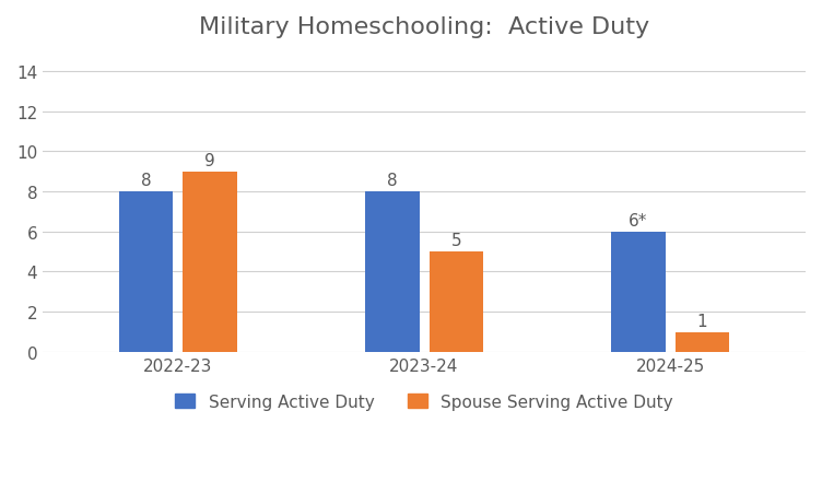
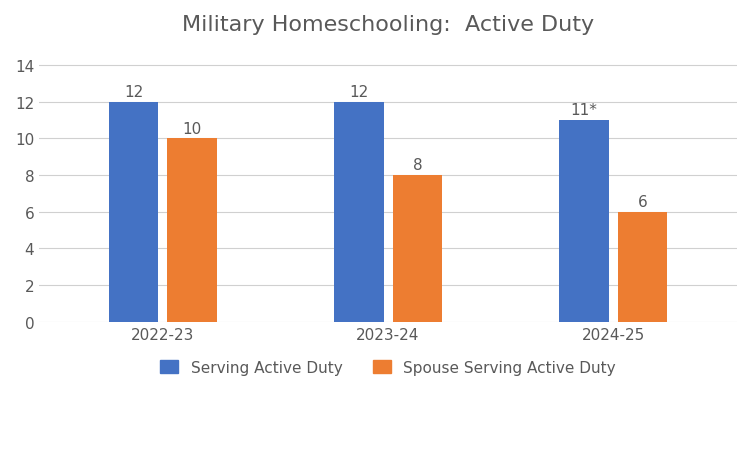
Serving Active Duty/2022-23: 8 -> 12
Spouse Serving Active Duty/2022-23: 9 -> 10
Serving Active Duty/2023-24: 8 -> 12
Spouse Serving Active Duty/2023-24: 5 -> 8
Serving Active Duty/2024-25: 6* -> 11*
Spouse Serving Active Duty/2024-25: 1 -> 6
